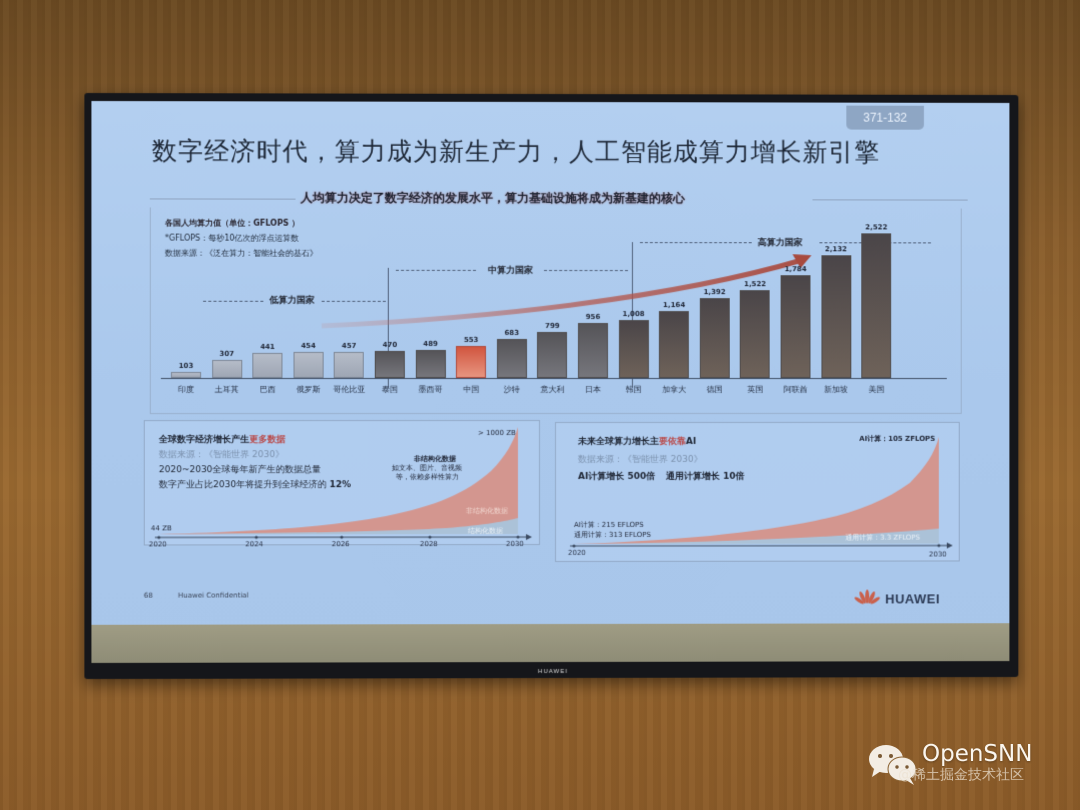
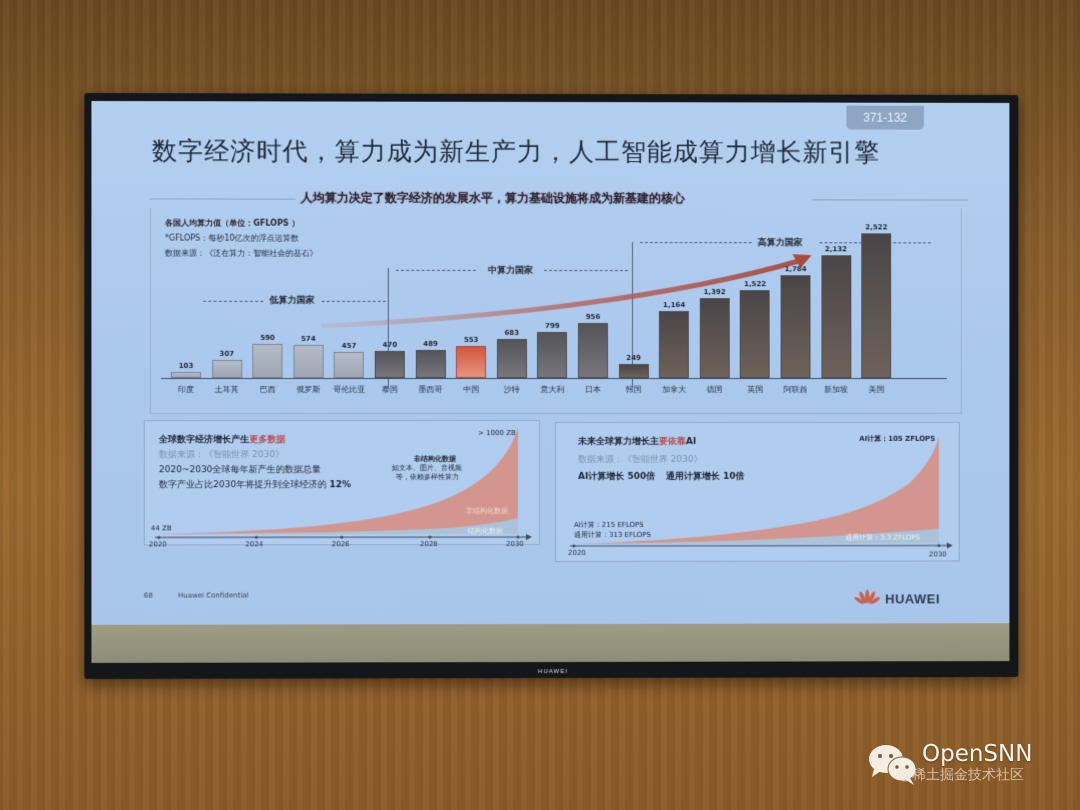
各国人均算力值（单位：GFLOPS）/巴西: 441 -> 590
各国人均算力值（单位：GFLOPS）/俄罗斯: 454 -> 574
各国人均算力值（单位：GFLOPS）/韩国: 1,008 -> 249
